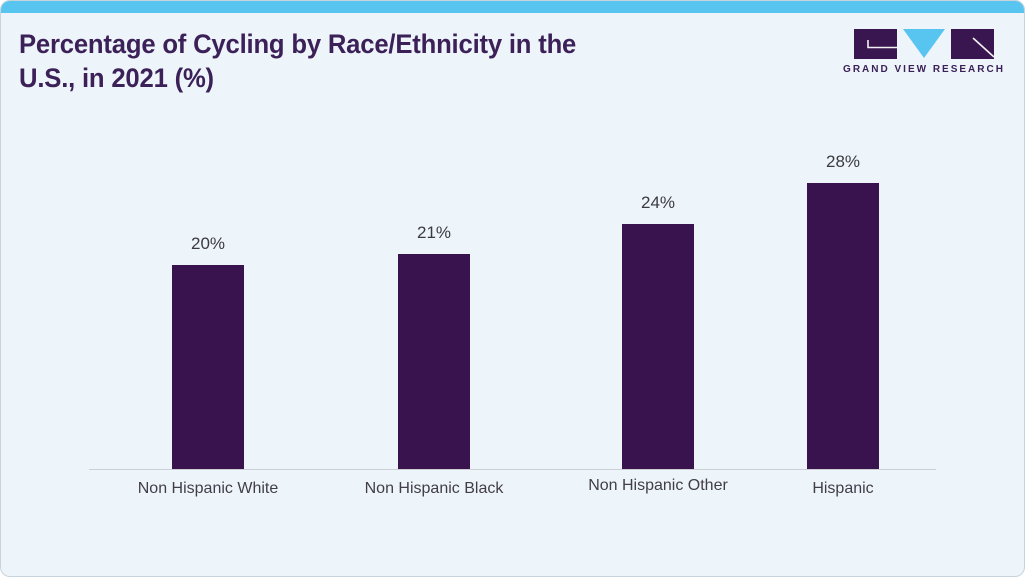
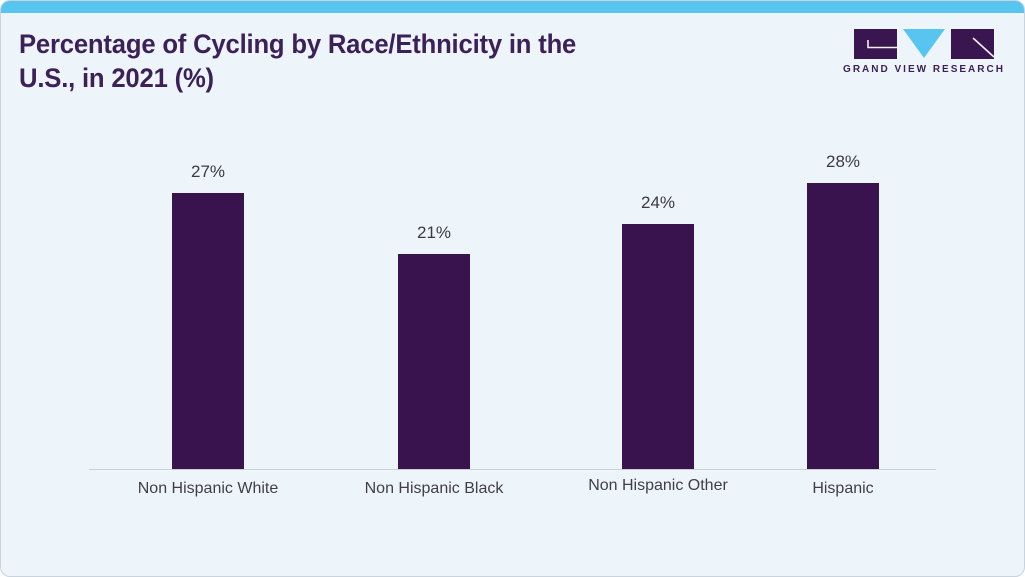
Non Hispanic White: 20% -> 27%
